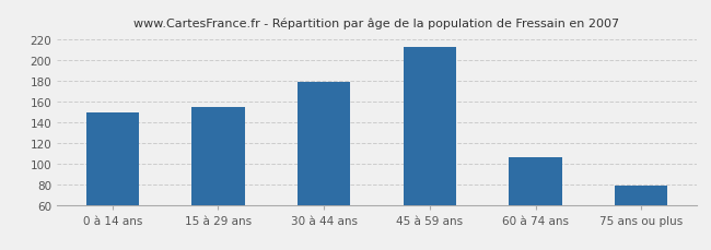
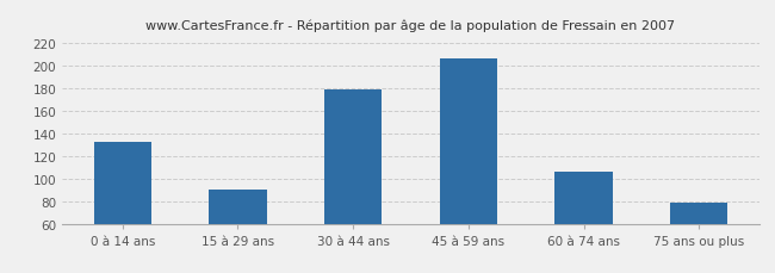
0 à 14 ans: 149 -> 132
15 à 29 ans: 155 -> 90
45 à 59 ans: 213 -> 206
